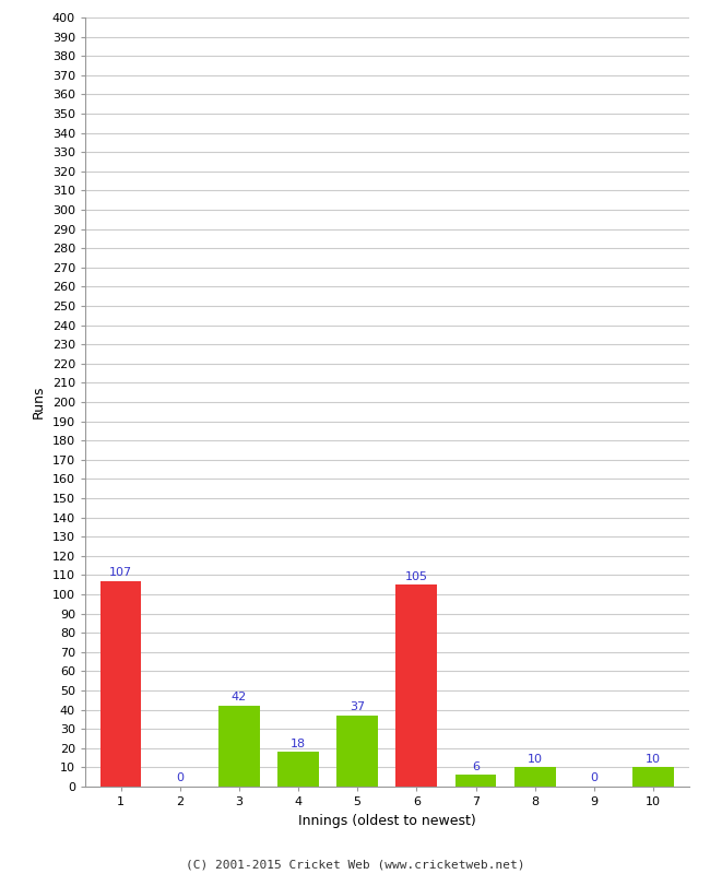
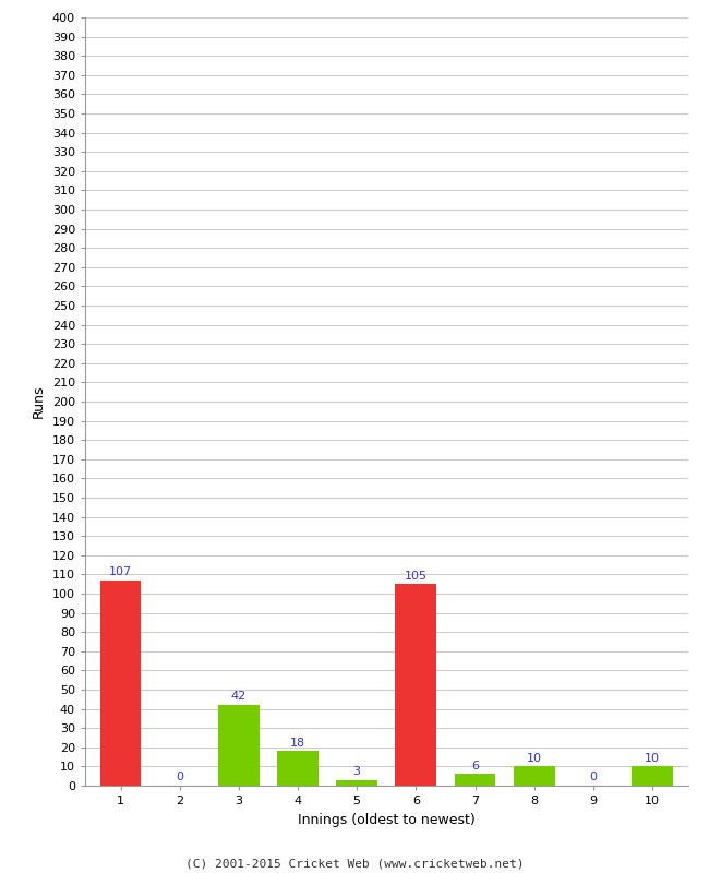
5: 37 -> 3
